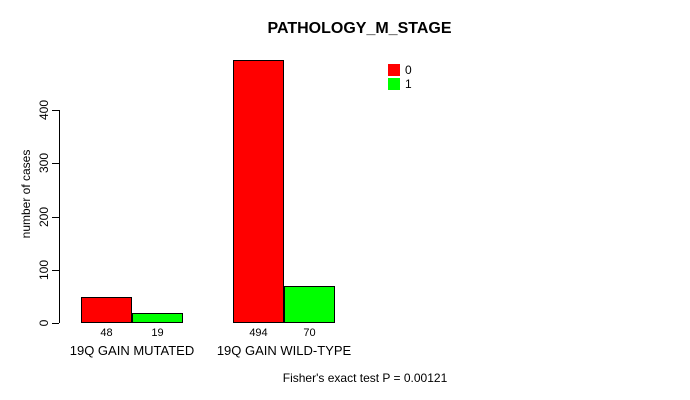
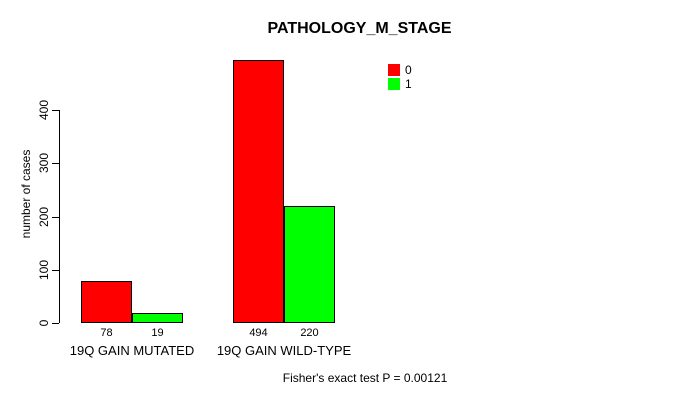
0/19Q GAIN MUTATED: 48 -> 78
1/19Q GAIN WILD-TYPE: 70 -> 220
